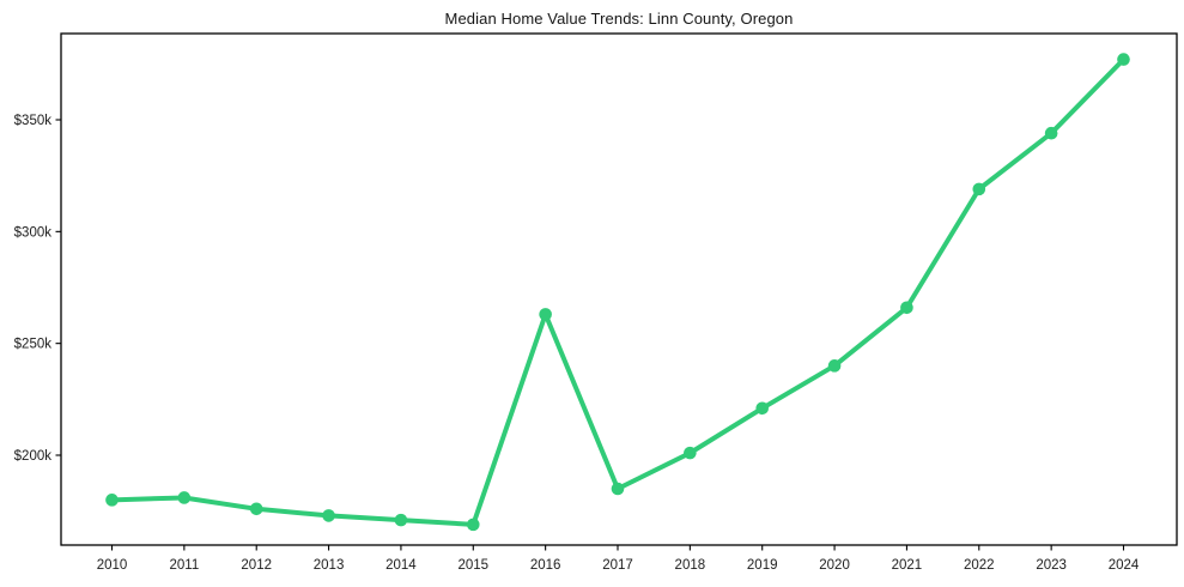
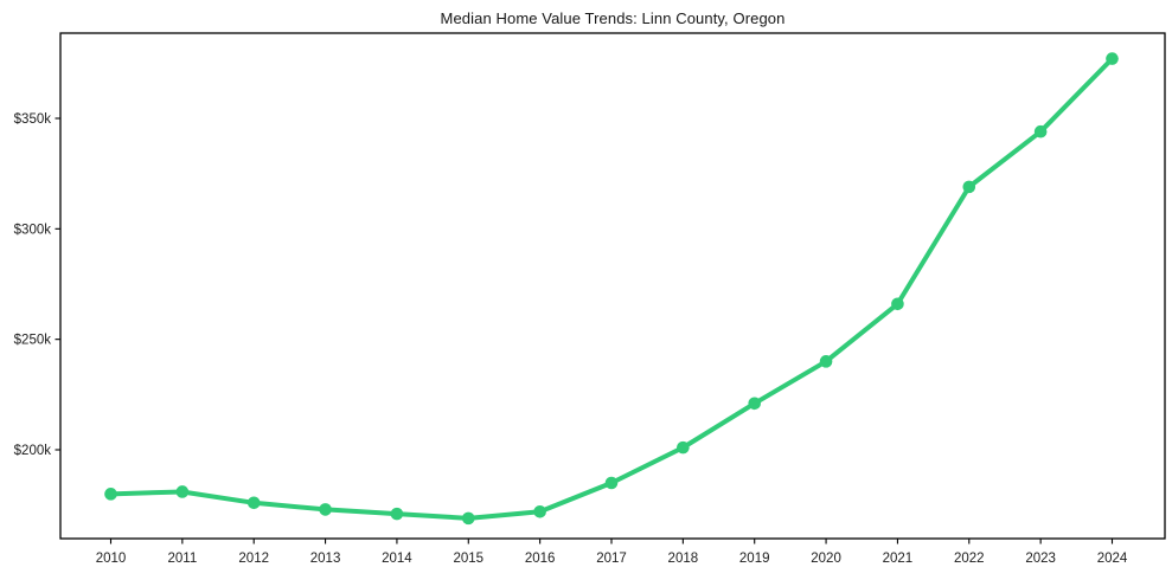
2016: $263k -> $172k
